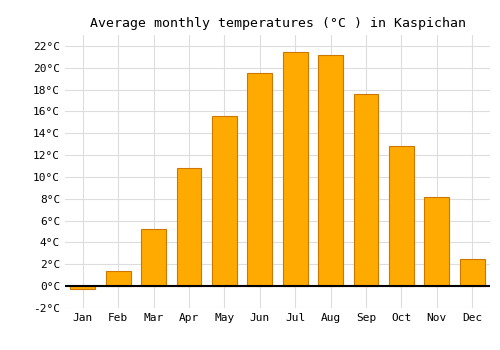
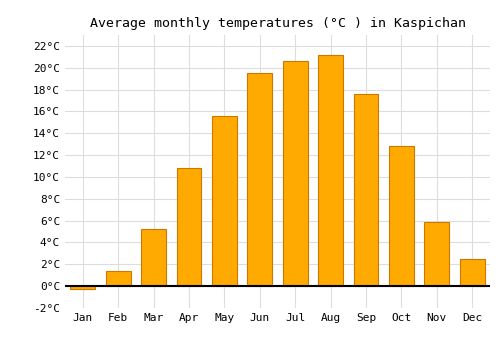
Jul: 21.4°C -> 20.6°C
Nov: 8.2°C -> 5.9°C
